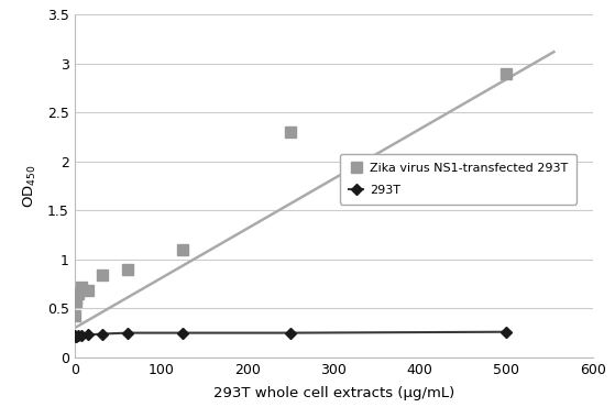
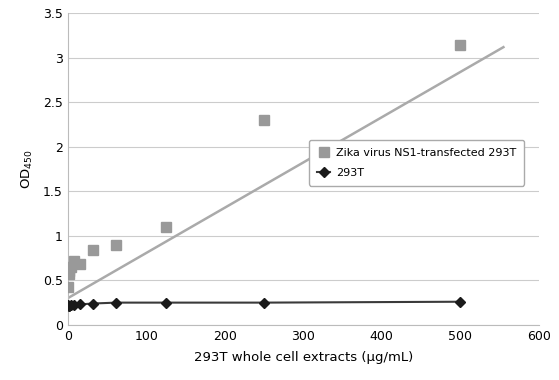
Zika virus NS1-transfected 293T/500: 2.90 -> 3.14
